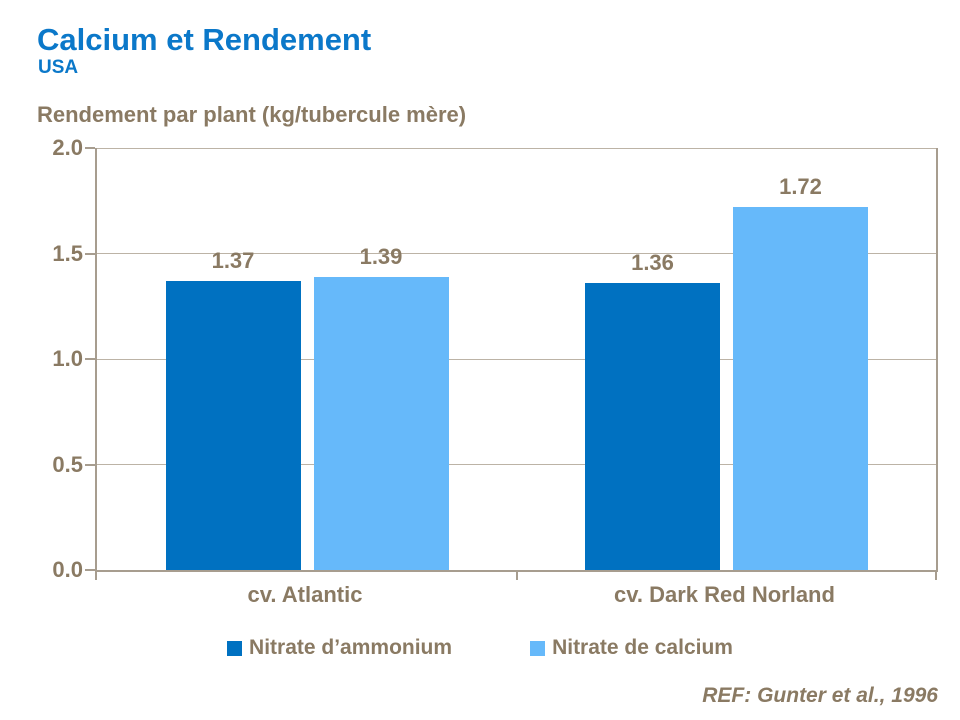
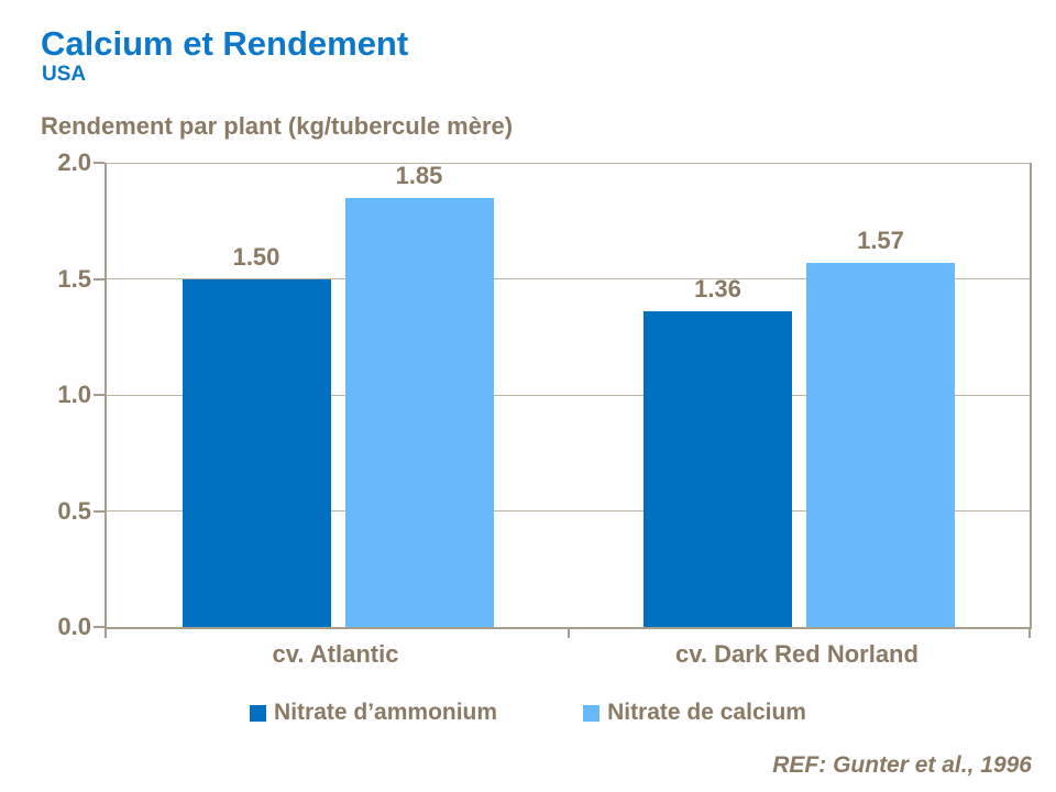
Nitrate d’ammonium/cv. Atlantic: 1.37 -> 1.50
Nitrate de calcium/cv. Atlantic: 1.39 -> 1.85
Nitrate de calcium/cv. Dark Red Norland: 1.72 -> 1.57
